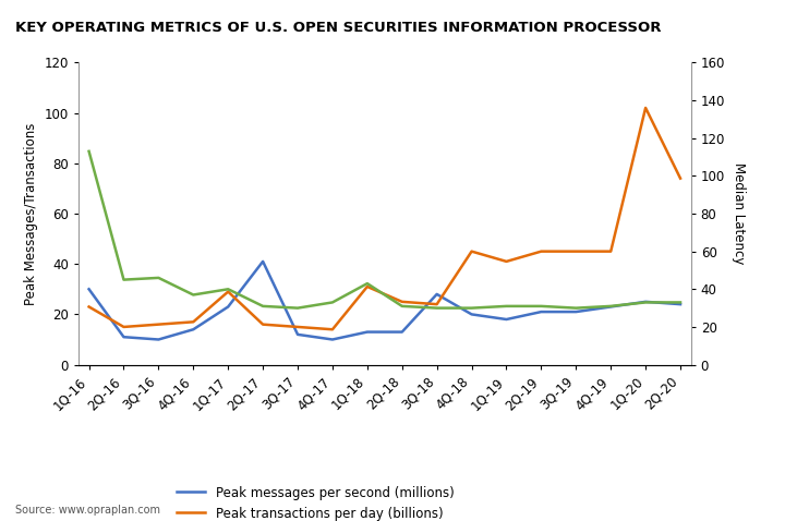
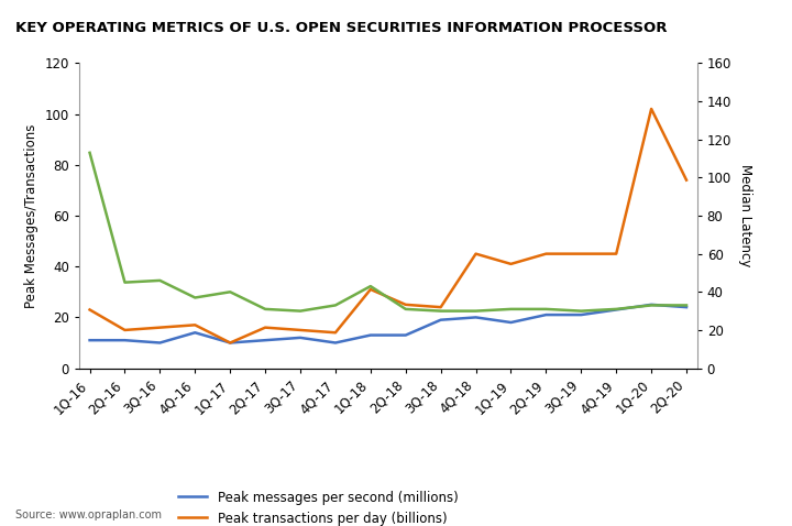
Peak messages per second (millions)/1Q-16: 30 -> 11
Peak messages per second (millions)/1Q-17: 23 -> 10
Peak transactions per day (billions)/1Q-17: 29 -> 10
Peak messages per second (millions)/2Q-17: 41 -> 11
Peak messages per second (millions)/3Q-18: 28 -> 19
